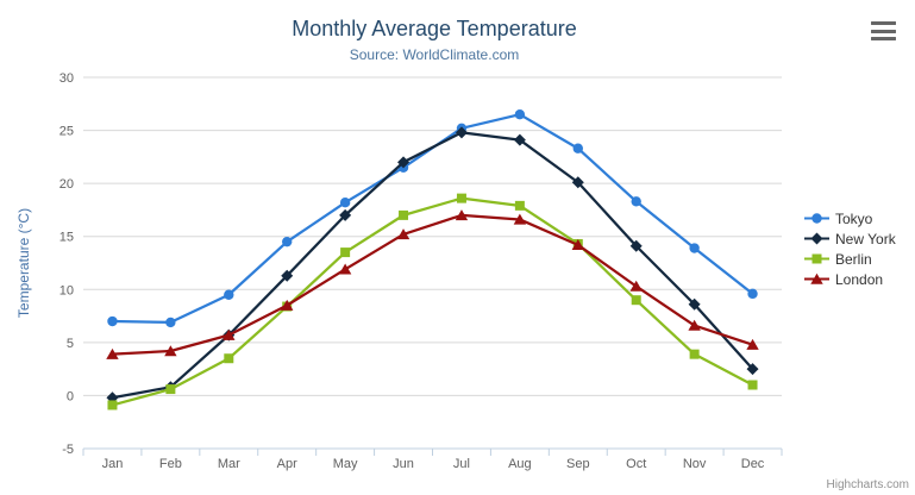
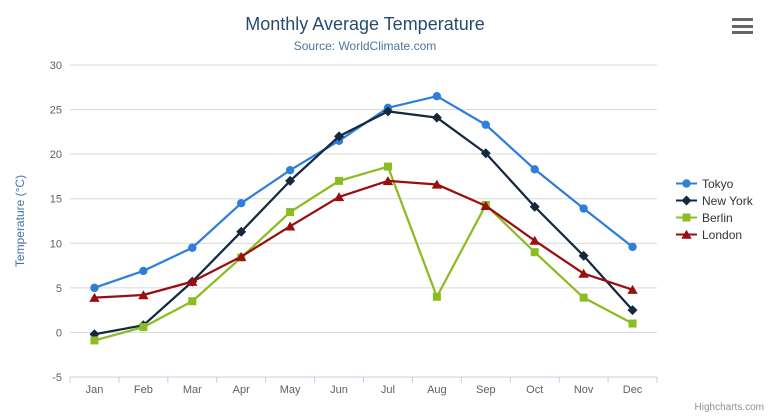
Tokyo/Jan: 7 -> 5
Berlin/Aug: 18 -> 4
